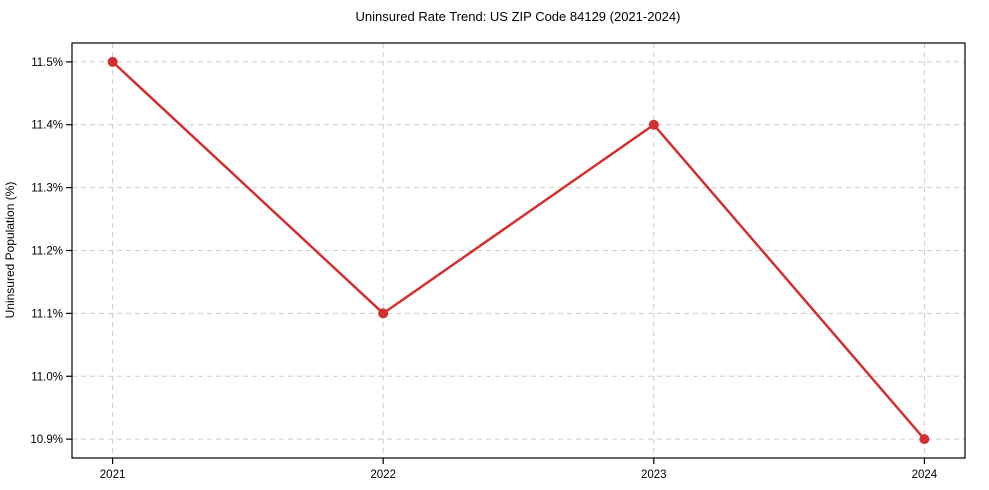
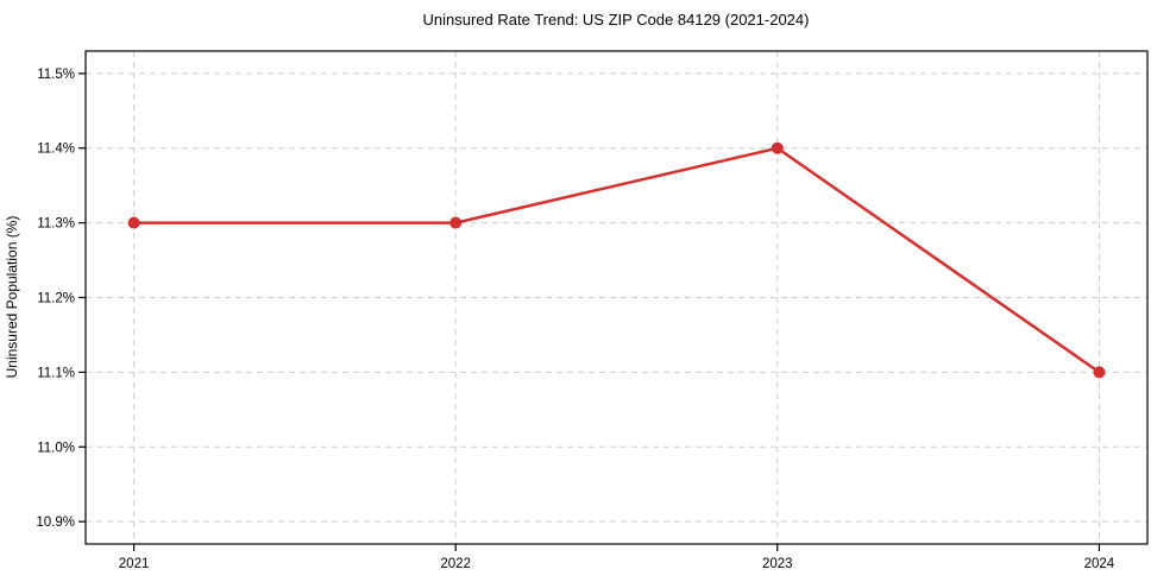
2021: 11.5% -> 11.3%
2022: 11.1% -> 11.3%
2024: 10.9% -> 11.1%
